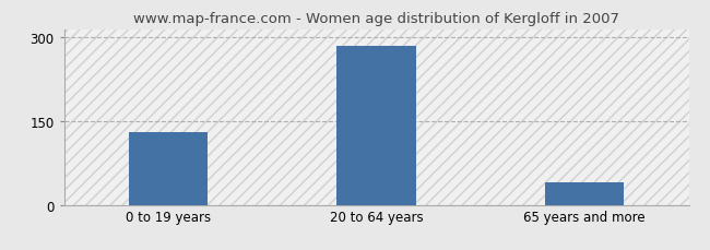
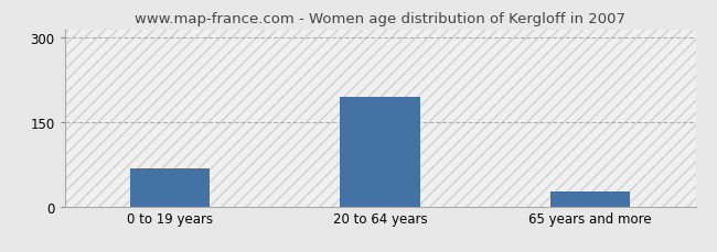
0 to 19 years: 130 -> 68
20 to 64 years: 285 -> 194
65 years and more: 40 -> 26
